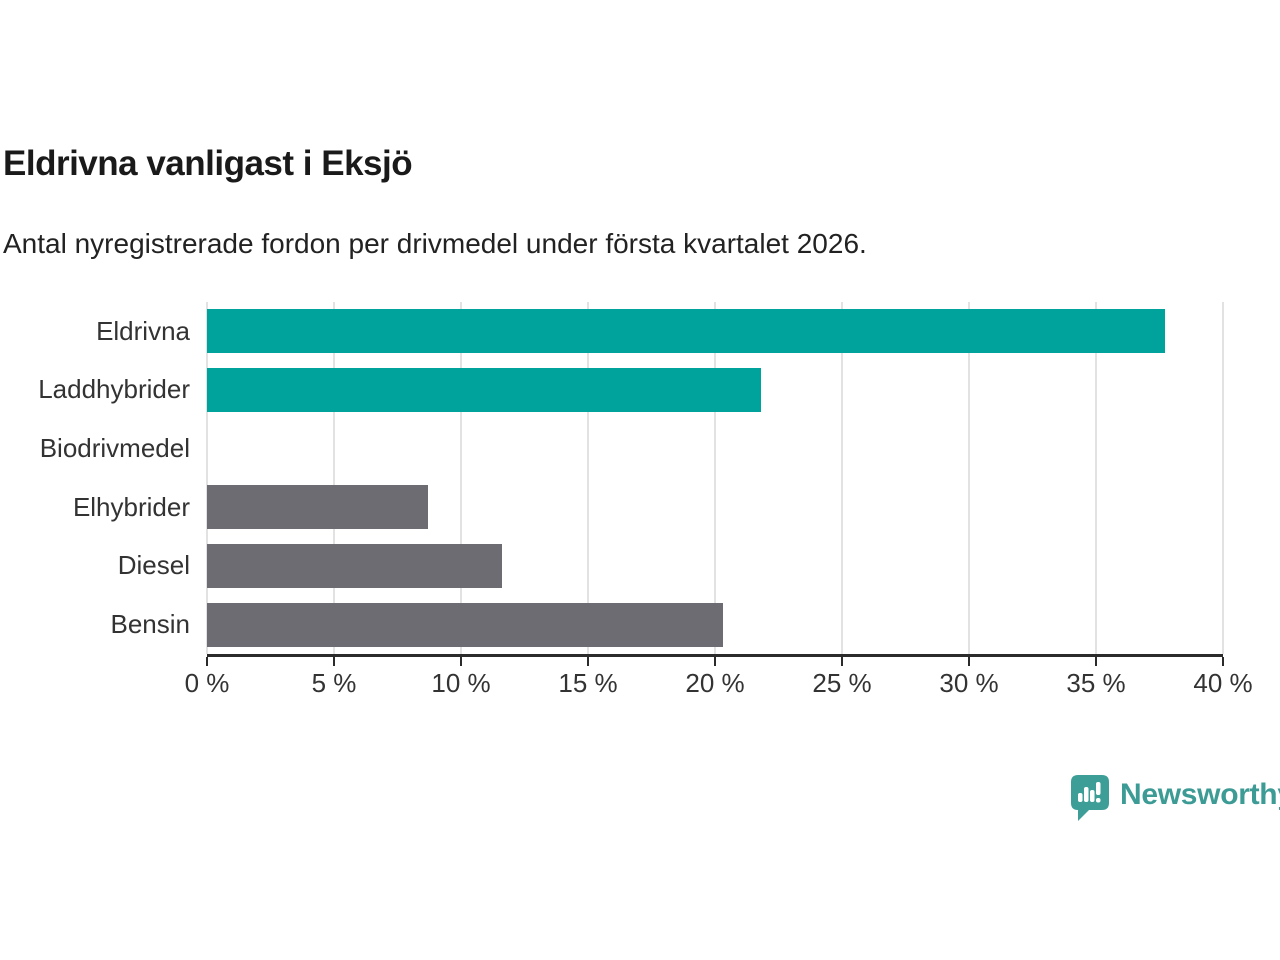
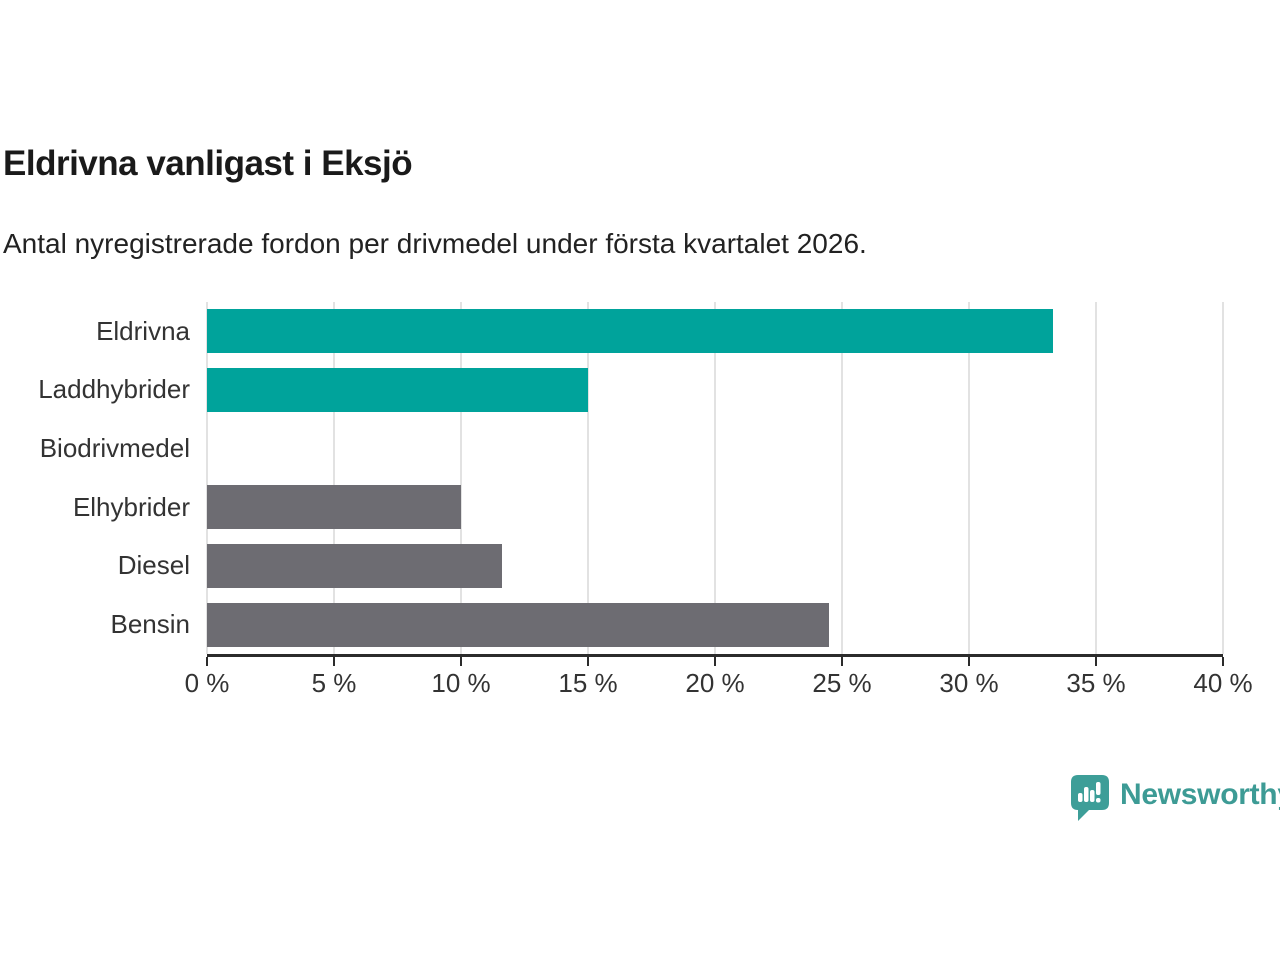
Eldrivna: 37.7% -> 33.3%
Laddhybrider: 21.8% -> 15.0%
Elhybrider: 8.7% -> 10.0%
Bensin: 20.3% -> 24.5%
